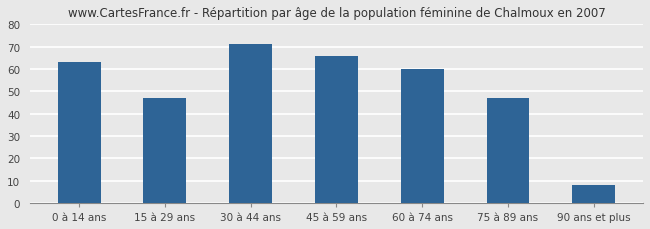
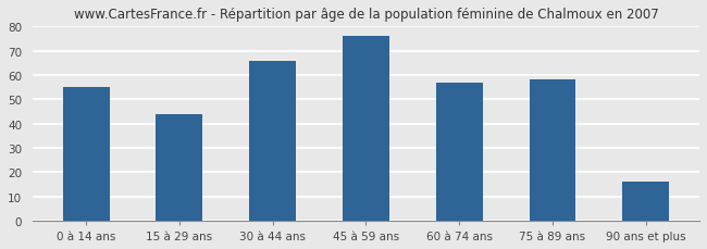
0 à 14 ans: 63 -> 55
15 à 29 ans: 47 -> 44
30 à 44 ans: 71 -> 66
45 à 59 ans: 66 -> 76
60 à 74 ans: 60 -> 57
75 à 89 ans: 47 -> 58
90 ans et plus: 8 -> 16
